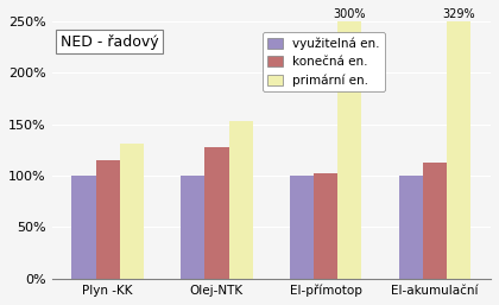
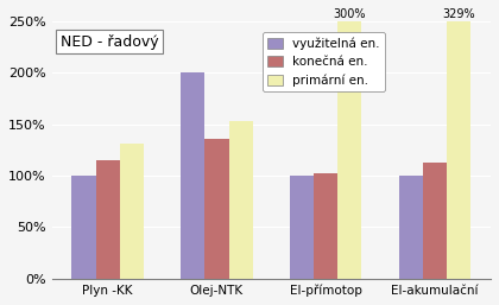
využitelná en./Olej-NTK: 100% -> 200%
konečná en./Olej-NTK: 128% -> 136%
